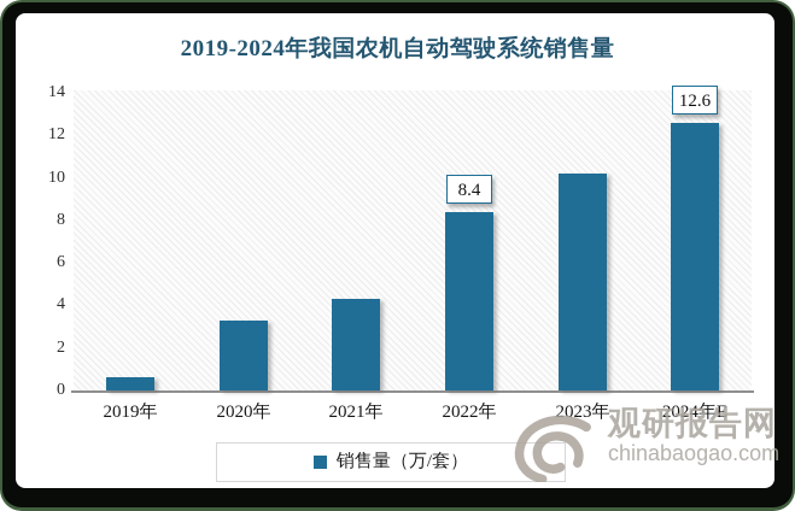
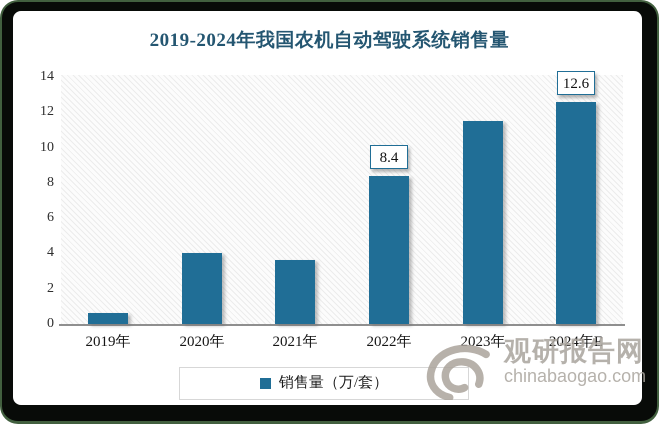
2020年: 3.3 -> 4.0
2021年: 4.3 -> 3.6
2023年: 10.2 -> 11.5
